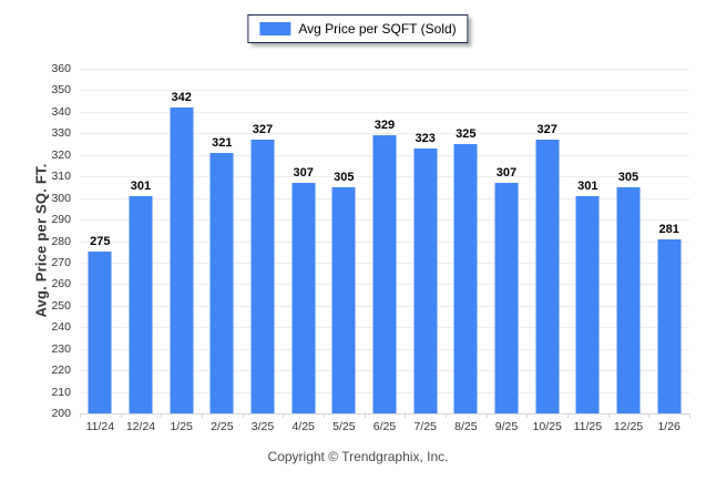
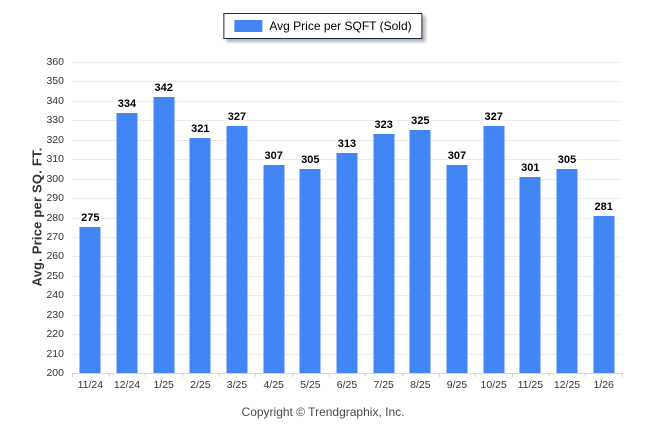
12/24: 301 -> 334
6/25: 329 -> 313
